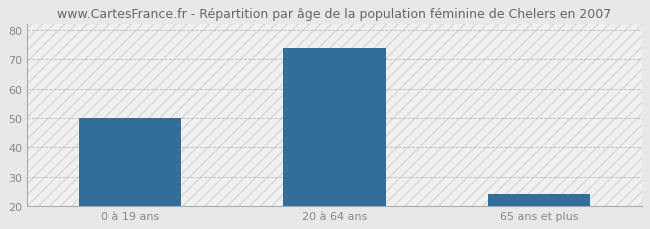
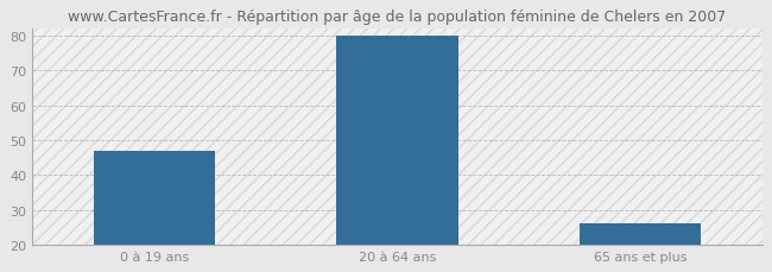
0 à 19 ans: 50 -> 47
20 à 64 ans: 74 -> 80
65 ans et plus: 24 -> 26
